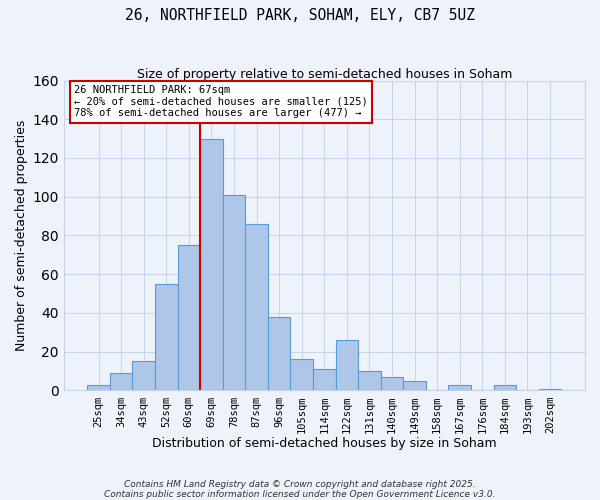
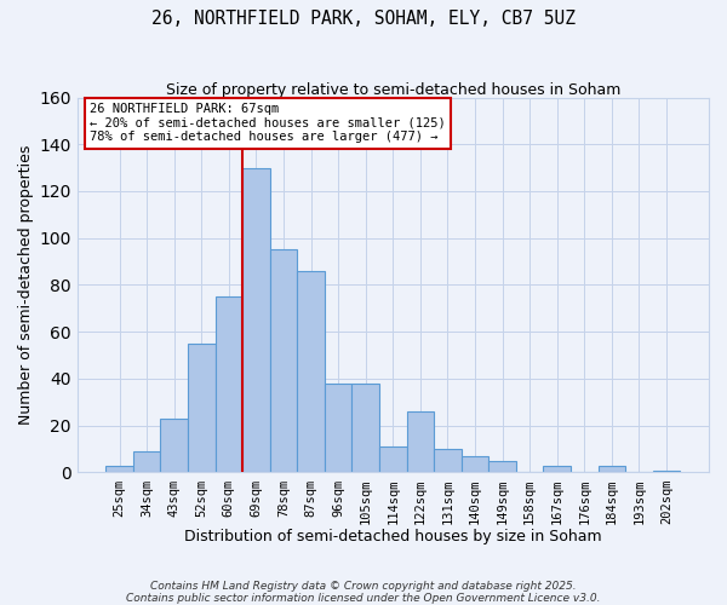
43sqm: 15 -> 23
78sqm: 101 -> 95
105sqm: 16 -> 38
